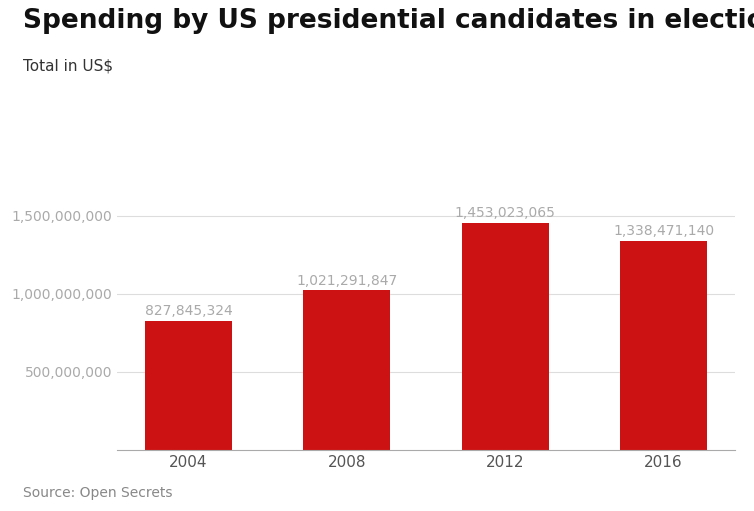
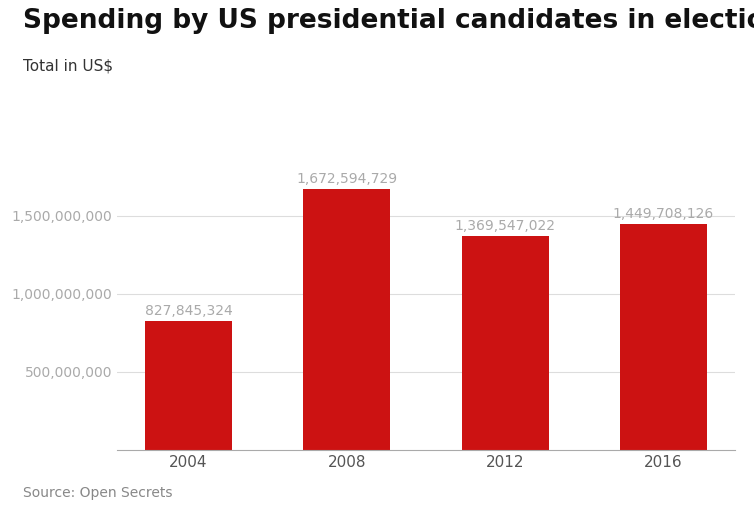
2008: 1,021,291,847 -> 1,672,594,729
2012: 1,453,023,065 -> 1,369,547,022
2016: 1,338,471,140 -> 1,449,708,126
